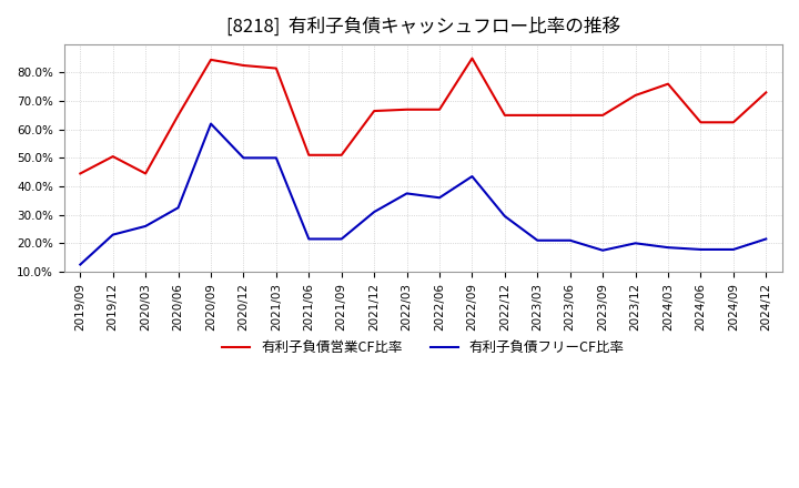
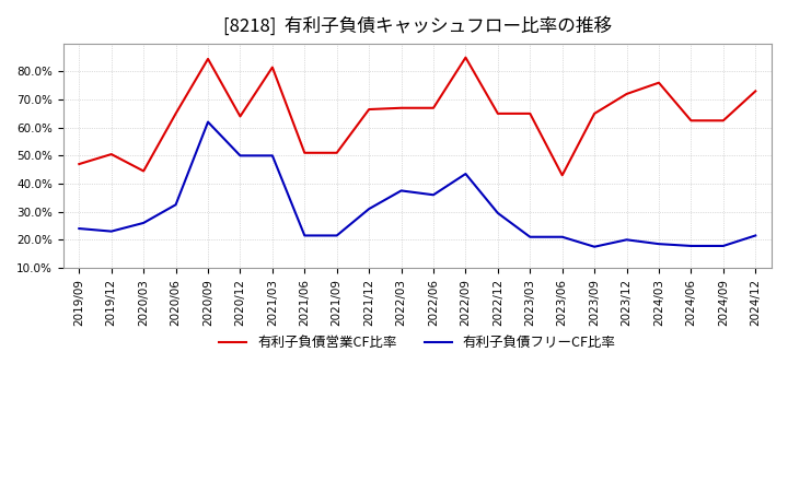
有利子負債営業CF比率/2019/09: 44.5% -> 47.0%
有利子負債フリーCF比率/2019/09: 12.5% -> 24.0%
有利子負債営業CF比率/2020/12: 82.5% -> 64.0%
有利子負債営業CF比率/2023/06: 65.0% -> 43.0%
